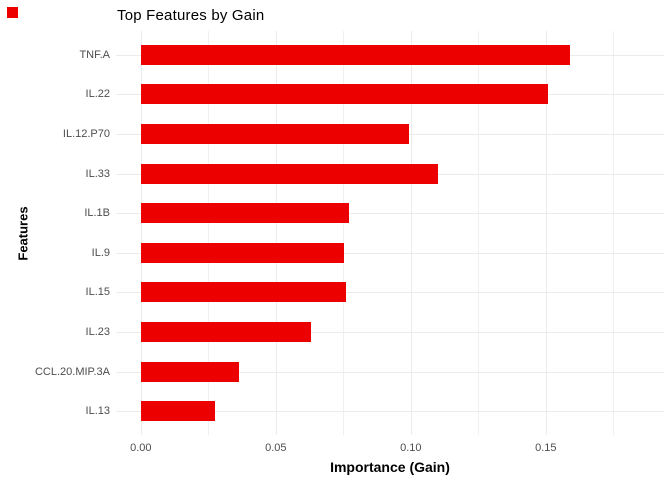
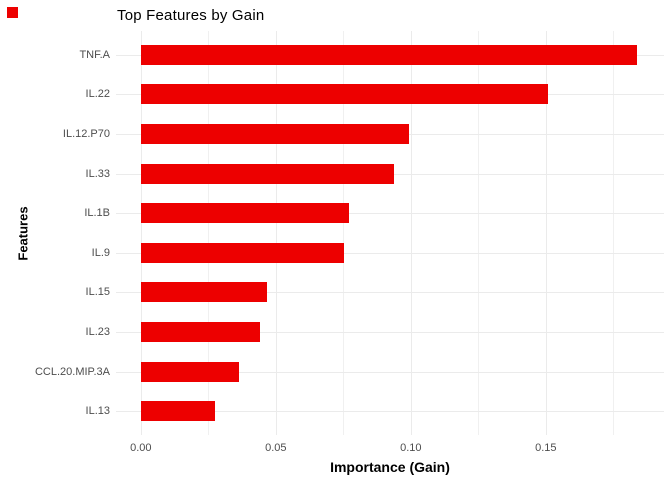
TNF.A: 0.159 -> 0.184
IL.33: 0.110 -> 0.094
IL.15: 0.076 -> 0.047
IL.23: 0.063 -> 0.044
